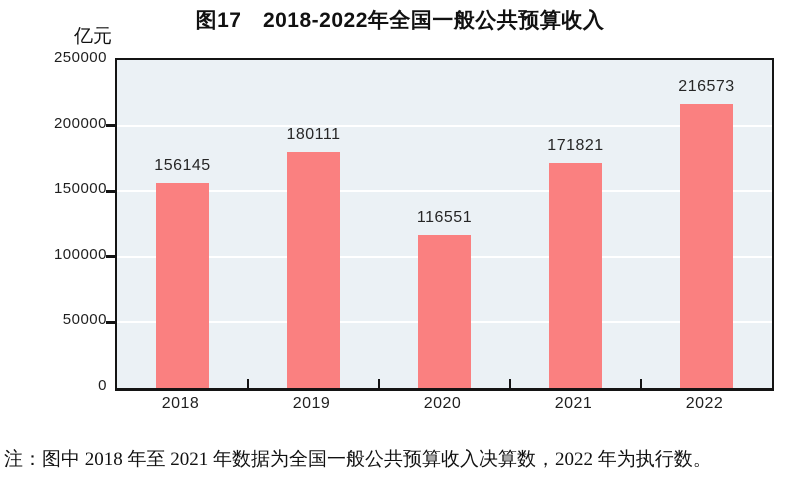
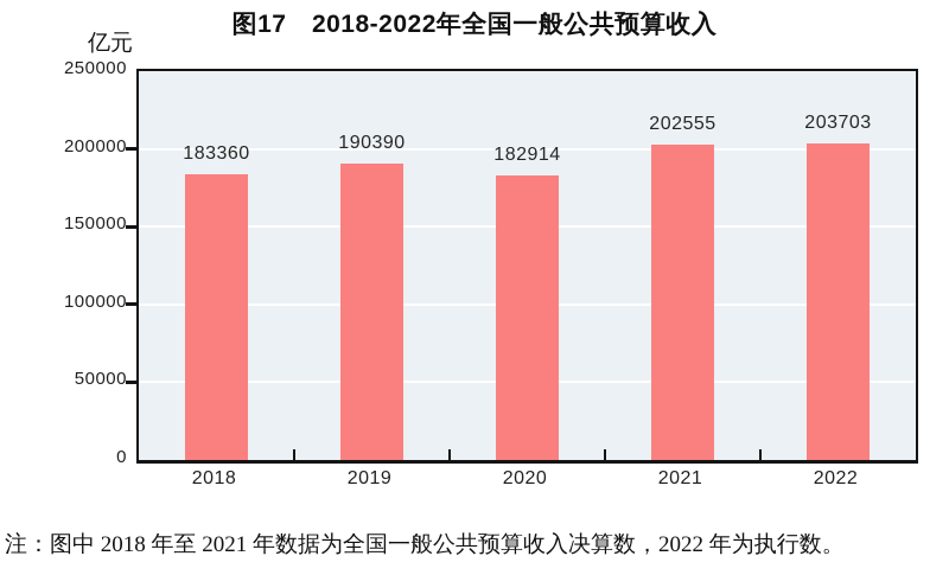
2018: 156145 -> 183360
2019: 180111 -> 190390
2020: 116551 -> 182914
2021: 171821 -> 202555
2022: 216573 -> 203703
